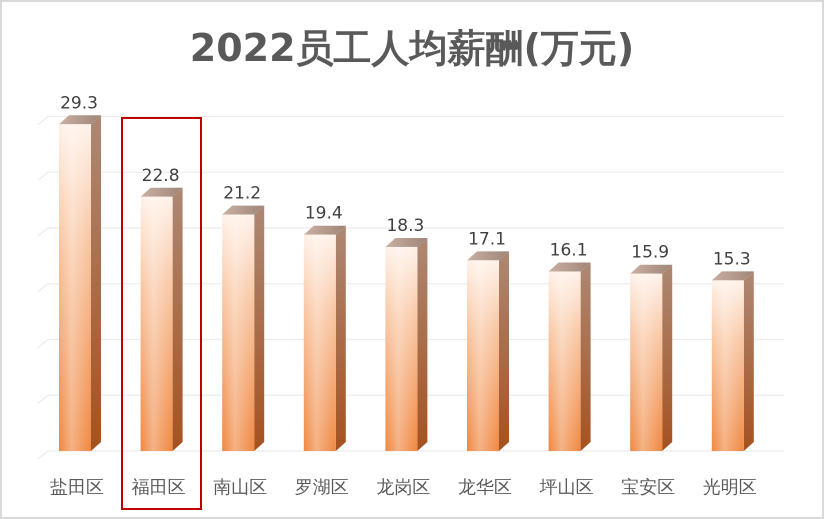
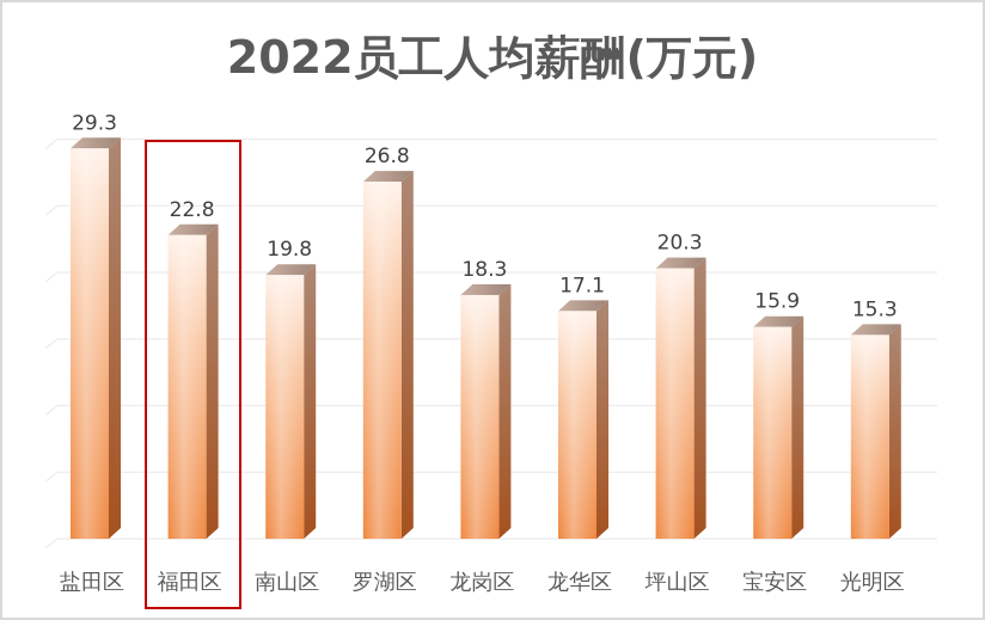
南山区: 21.2 -> 19.8
罗湖区: 19.4 -> 26.8
坪山区: 16.1 -> 20.3
